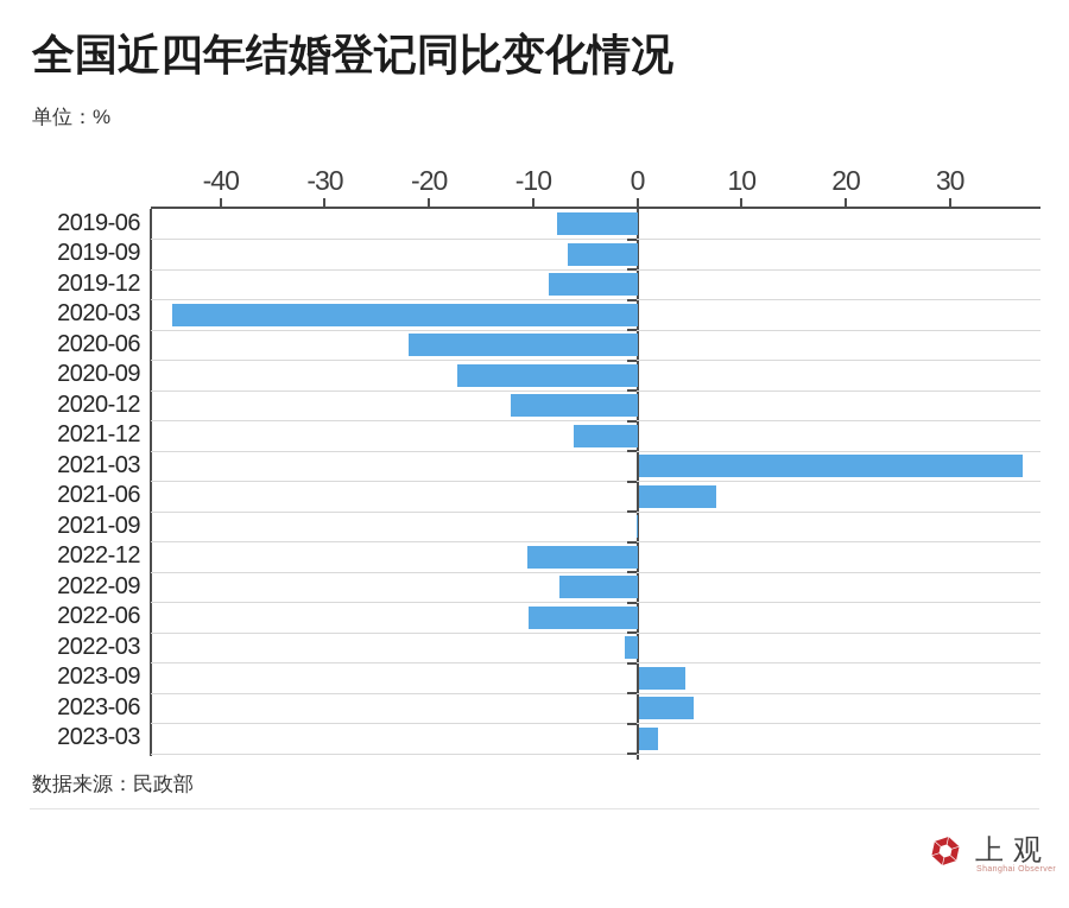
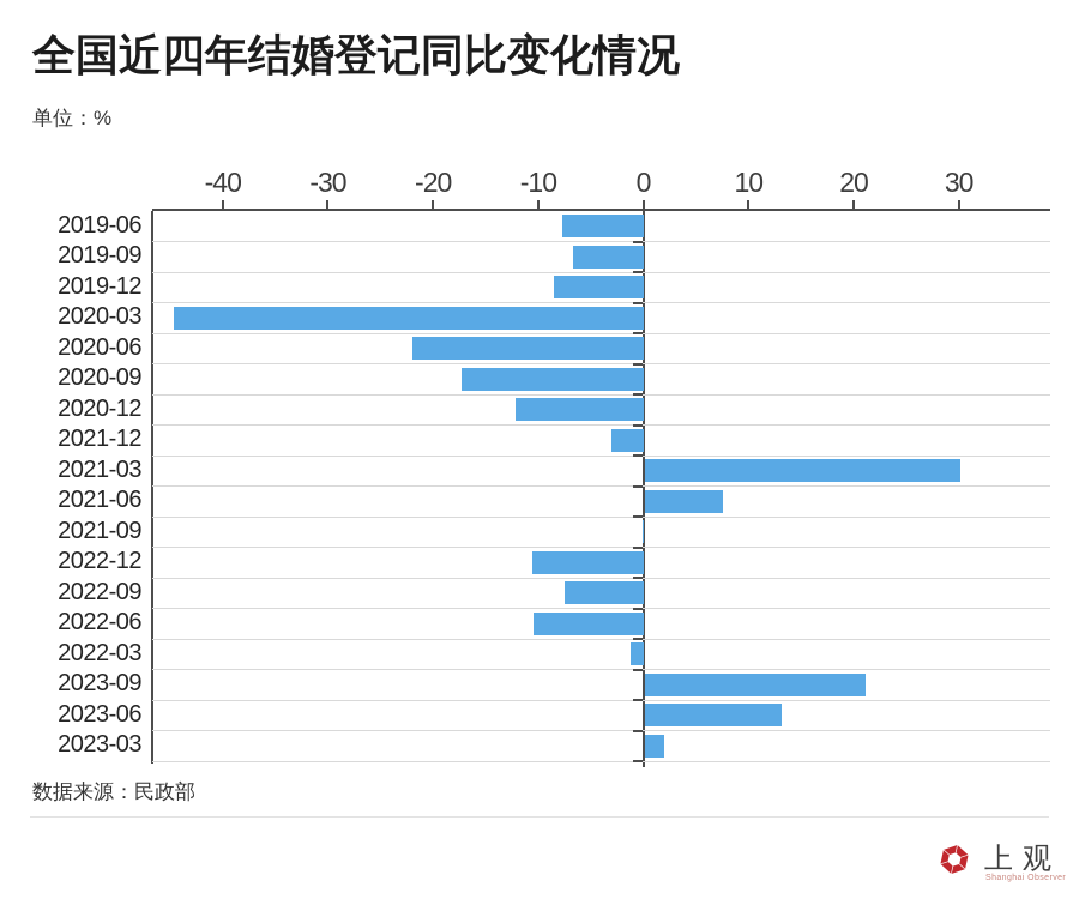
2021-12: -6 -> -3
2021-03: 37 -> 30
2023-09: 4 -> 21
2023-06: 5 -> 13
